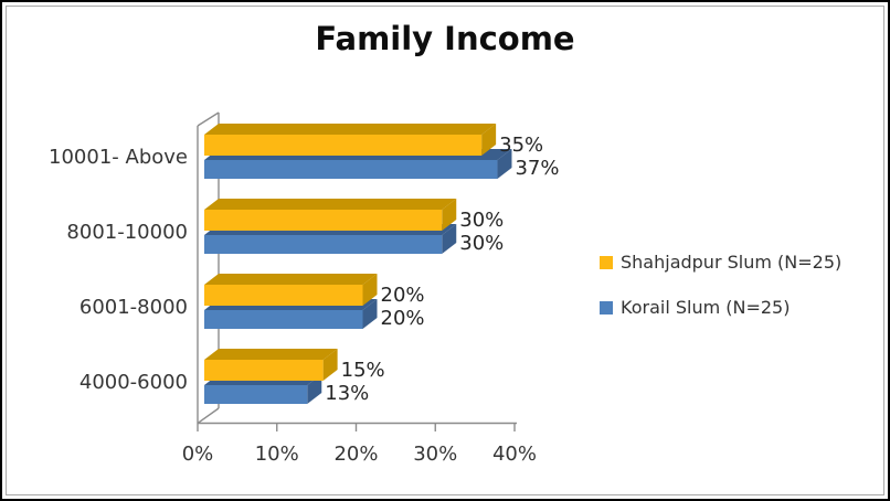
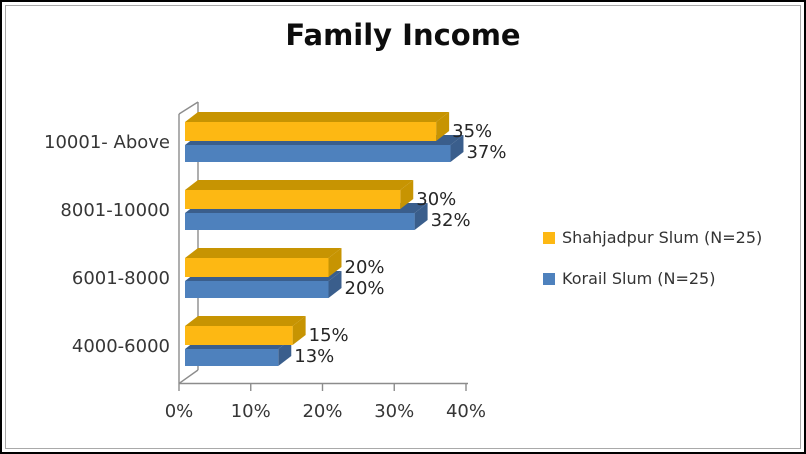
Korail Slum (N=25)/8001-10000: 30% -> 32%
